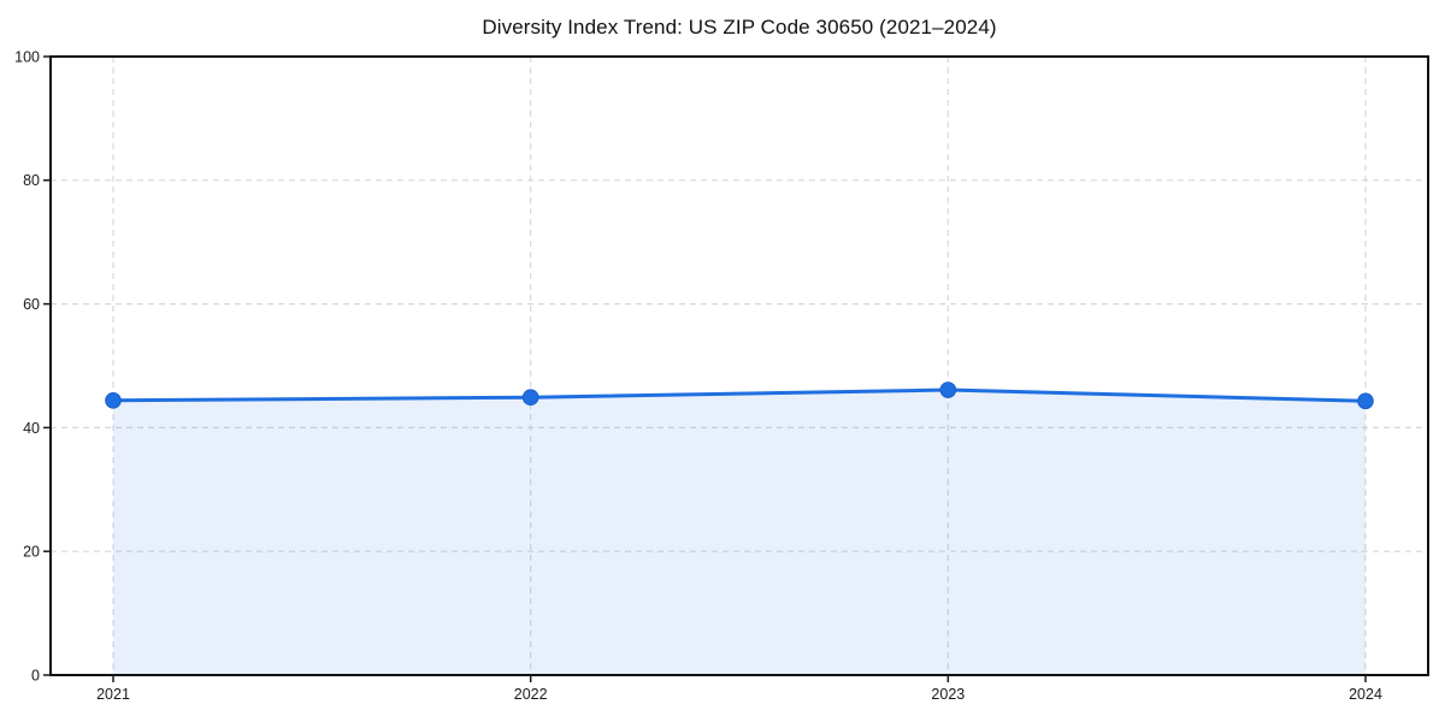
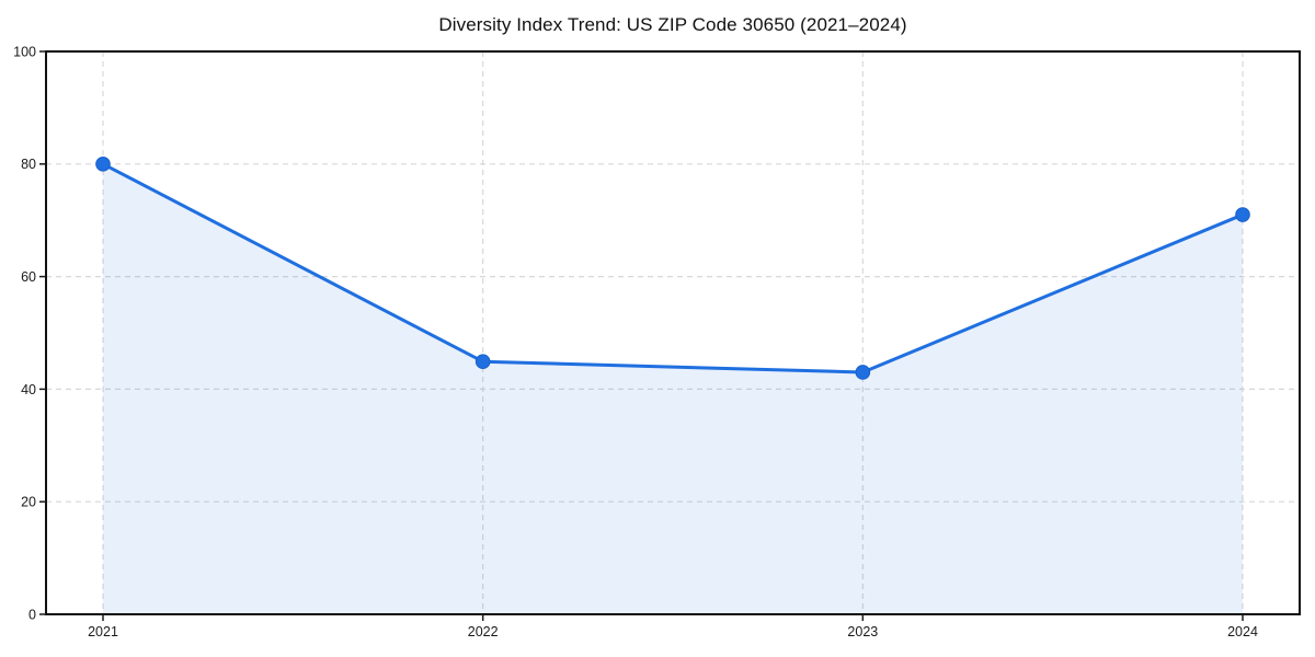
2021: 44 -> 80
2023: 46 -> 43
2024: 44 -> 71
